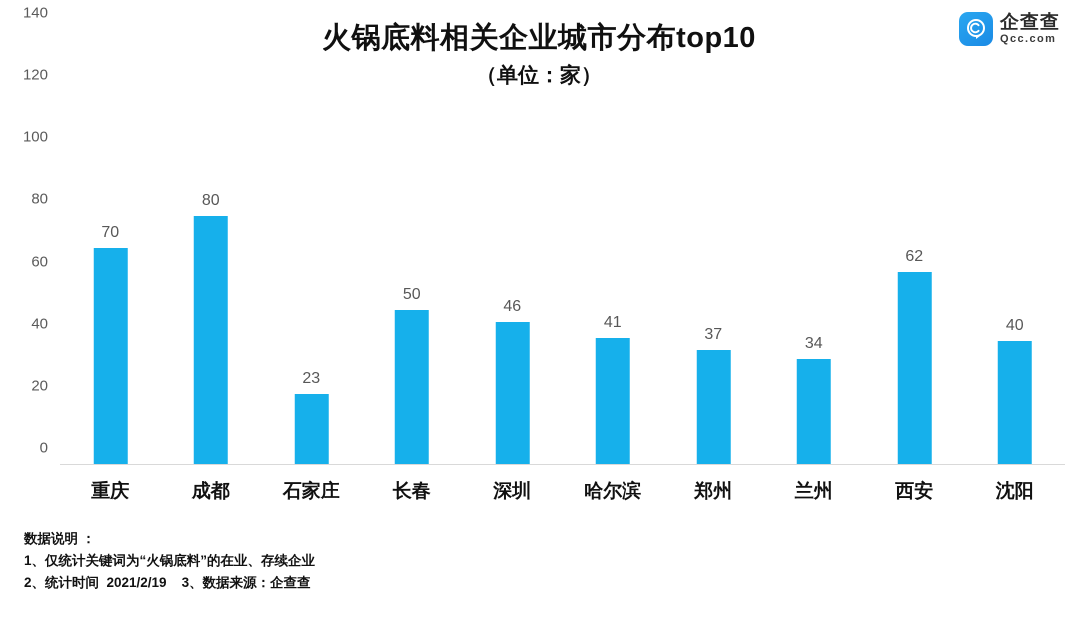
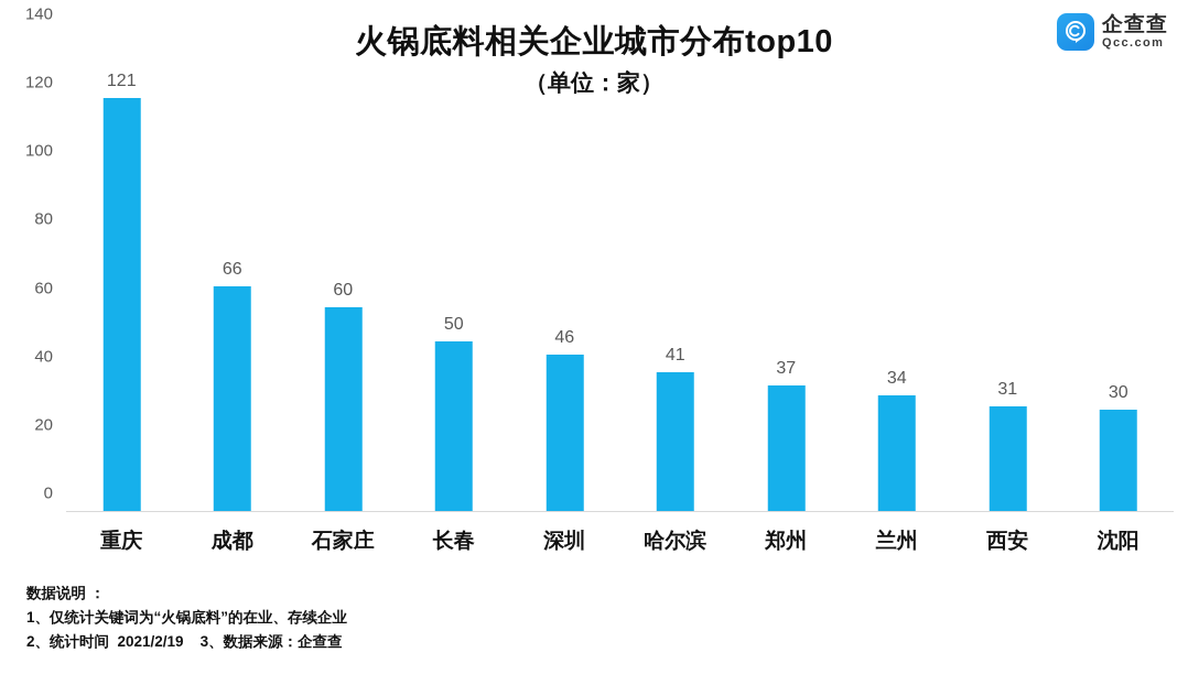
重庆: 70 -> 121
成都: 80 -> 66
石家庄: 23 -> 60
西安: 62 -> 31
沈阳: 40 -> 30
